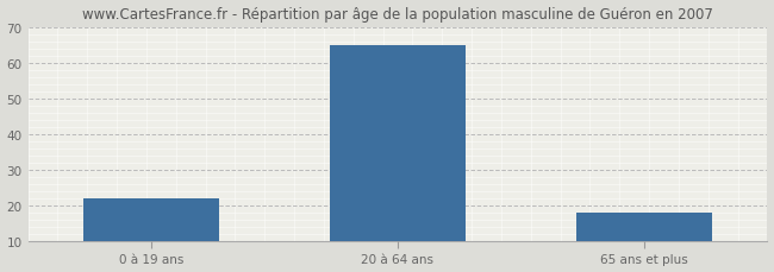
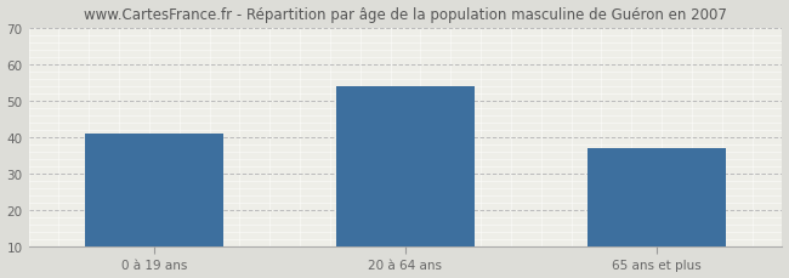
0 à 19 ans: 22 -> 41
20 à 64 ans: 65 -> 54
65 ans et plus: 18 -> 37
